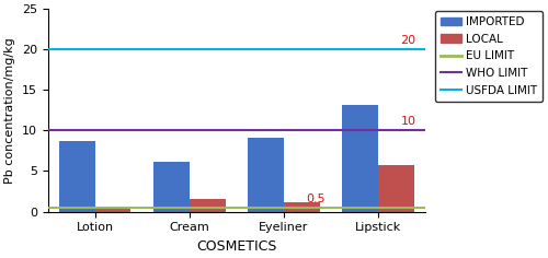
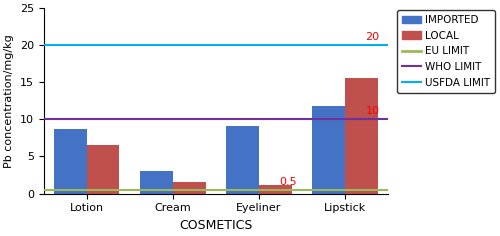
LOCAL/Lotion: 0.4 -> 6.6
IMPORTED/Cream: 6.2 -> 3.0
IMPORTED/Lipstick: 13.1 -> 11.8
LOCAL/Lipstick: 5.7 -> 15.6
